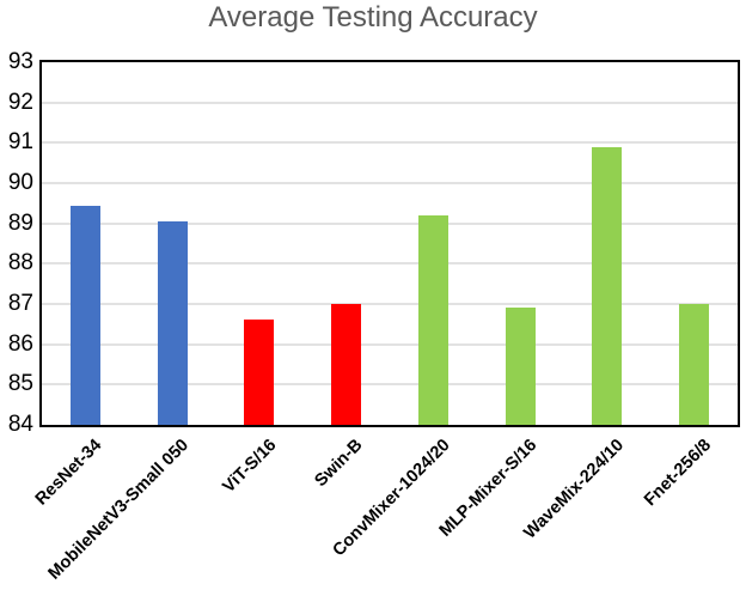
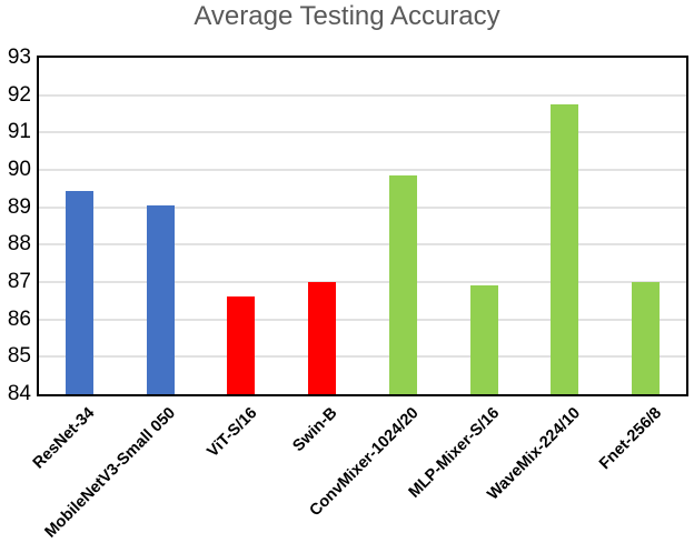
ConvMixer-1024/20: 89.2 -> 89.8
WaveMix-224/10: 90.9 -> 91.8
